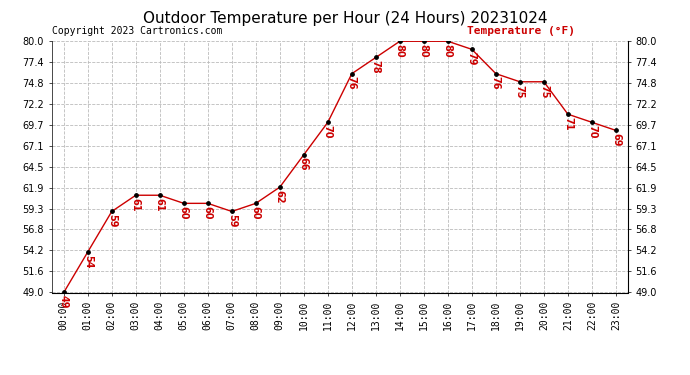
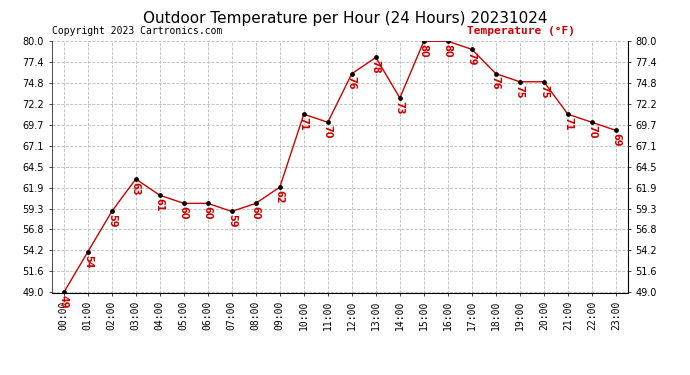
03:00: 61 -> 63
10:00: 66 -> 71
14:00: 80 -> 73
